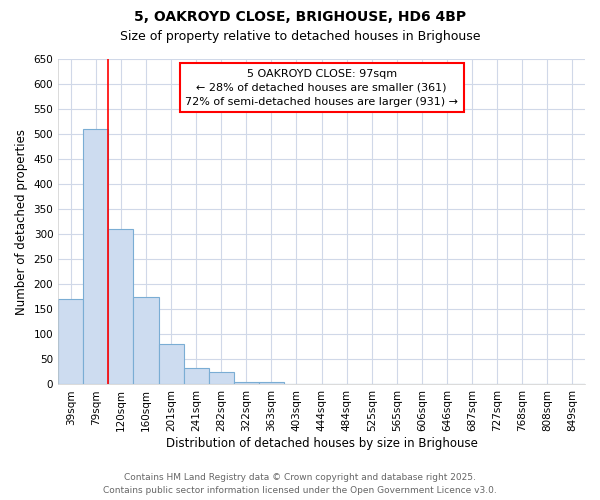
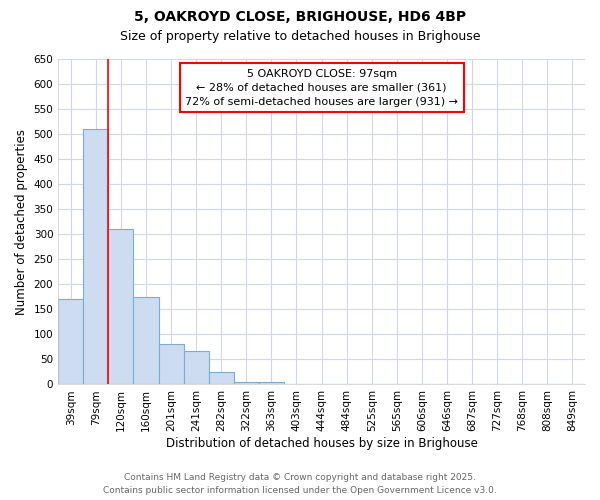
241sqm: 33 -> 66
